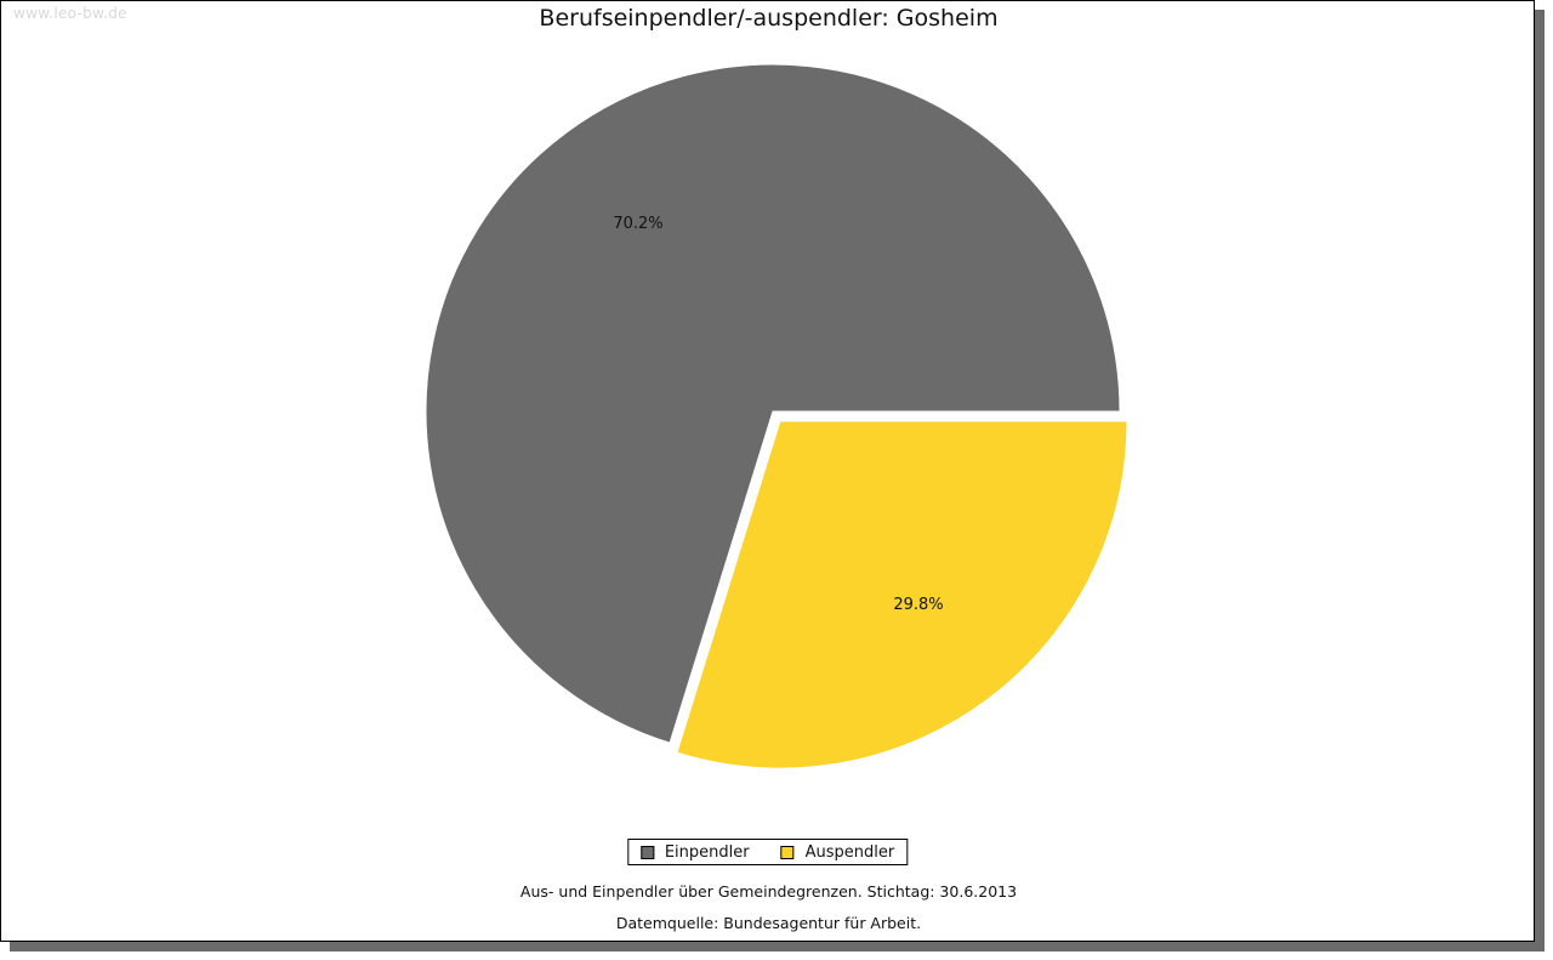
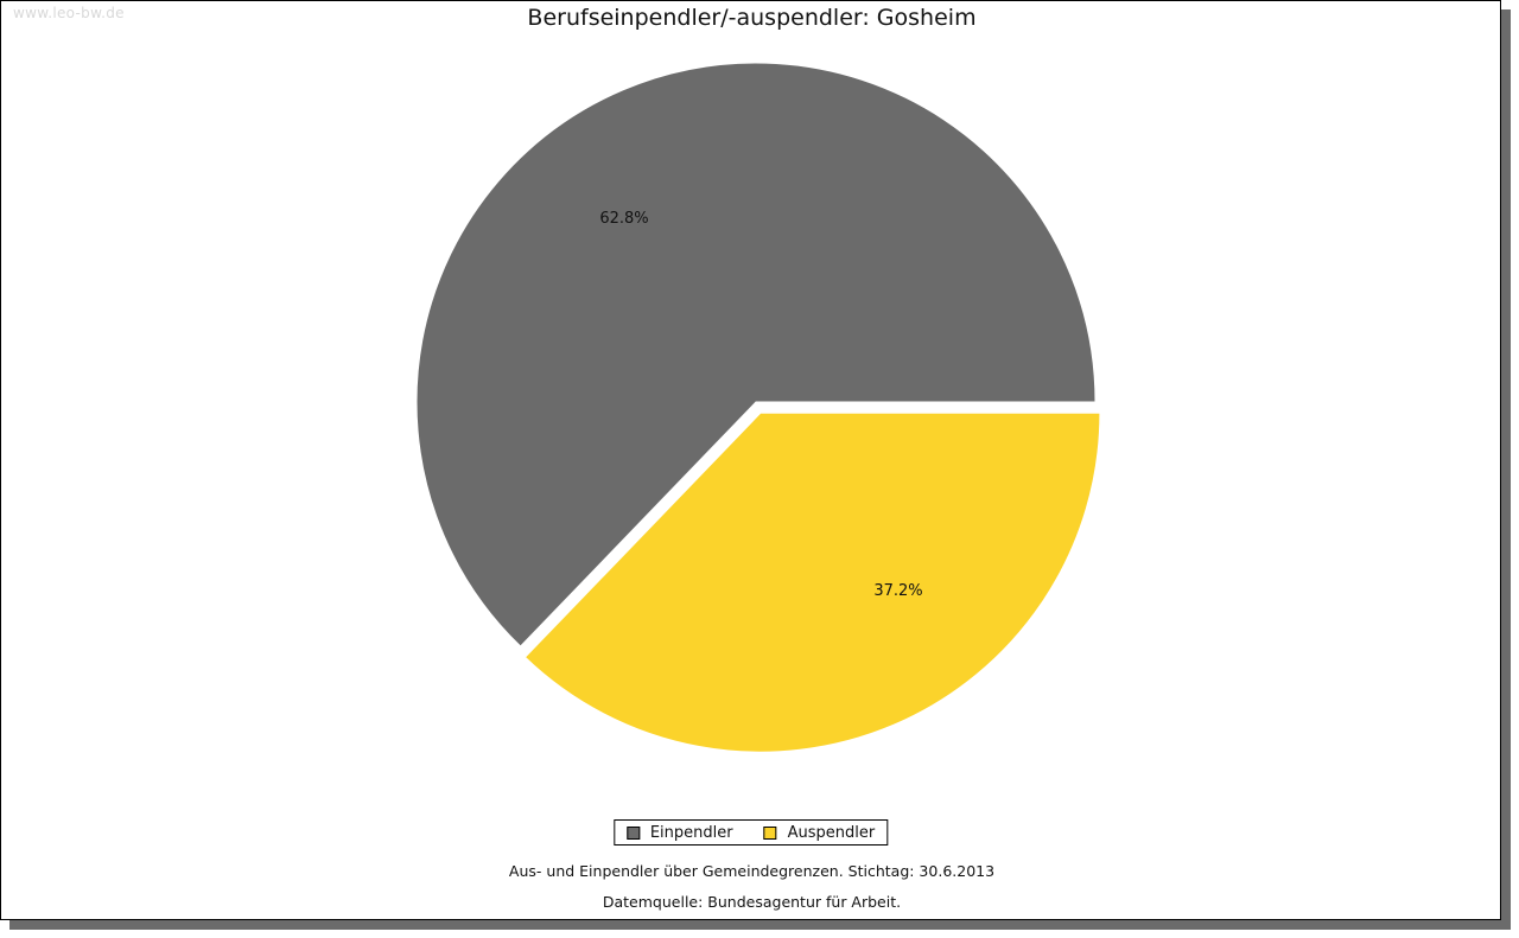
Einpendler: 70.2% -> 62.8%
Auspendler: 29.8% -> 37.2%
